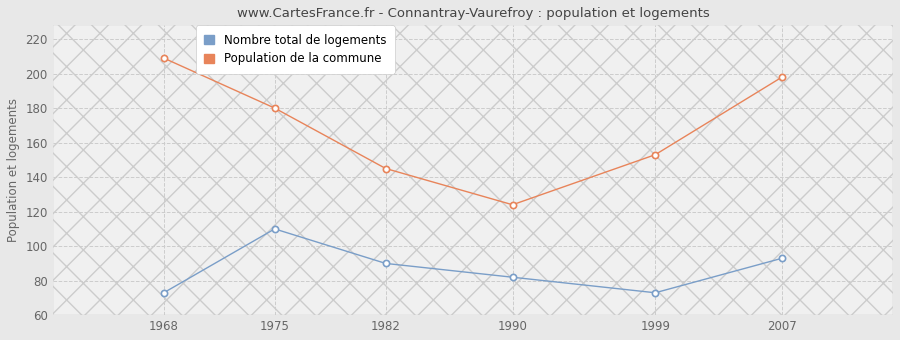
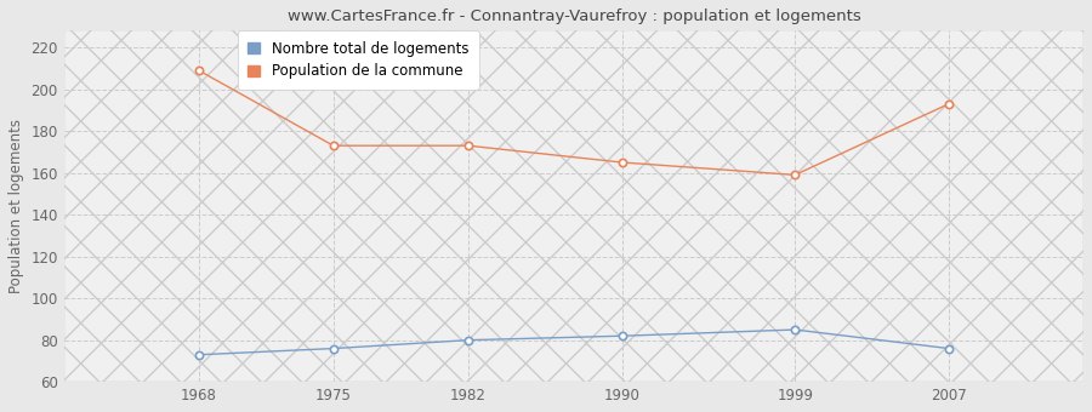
Nombre total de logements/1975: 110 -> 76
Population de la commune/1975: 180 -> 173
Nombre total de logements/1982: 90 -> 80
Population de la commune/1982: 145 -> 173
Population de la commune/1990: 124 -> 165
Nombre total de logements/1999: 73 -> 85
Population de la commune/1999: 153 -> 159
Nombre total de logements/2007: 93 -> 76
Population de la commune/2007: 198 -> 193
